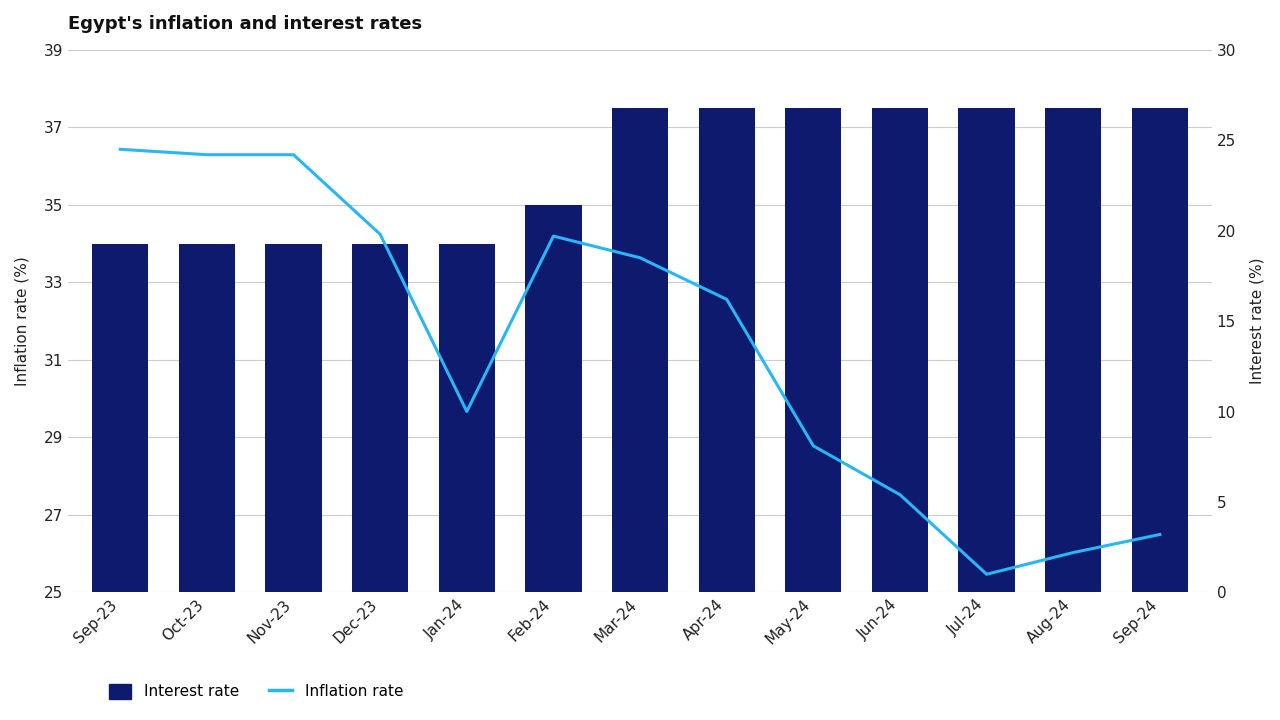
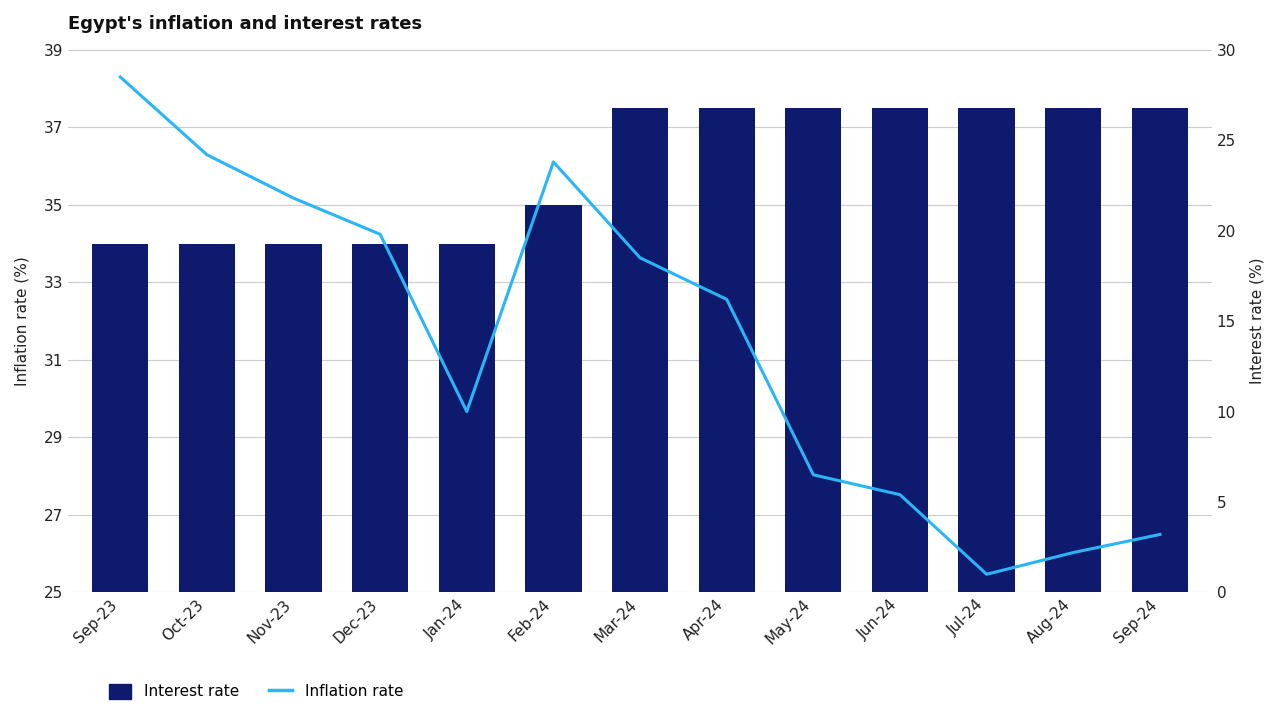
Inflation rate/Sep-23: 24.5 -> 28.5
Inflation rate/Nov-23: 24.2 -> 21.8
Inflation rate/Feb-24: 19.7 -> 23.8
Inflation rate/May-24: 8.1 -> 6.5
